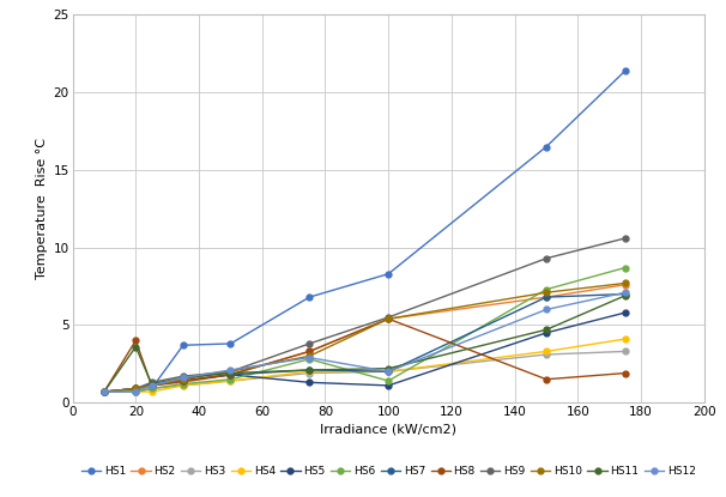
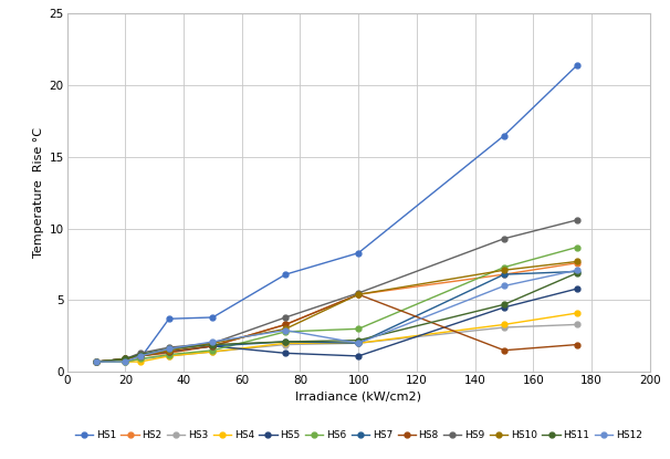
HS8/20: 4.0 -> 0.9
HS11/20: 3.6 -> 0.9
HS6/100: 1.4 -> 3.0
